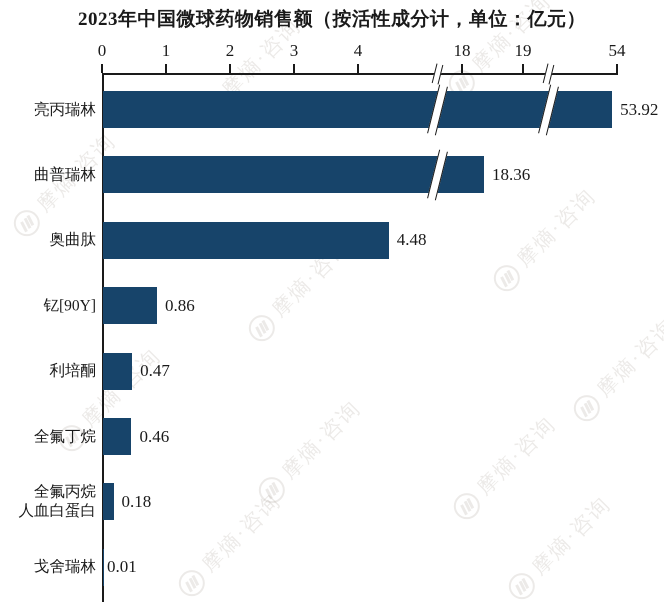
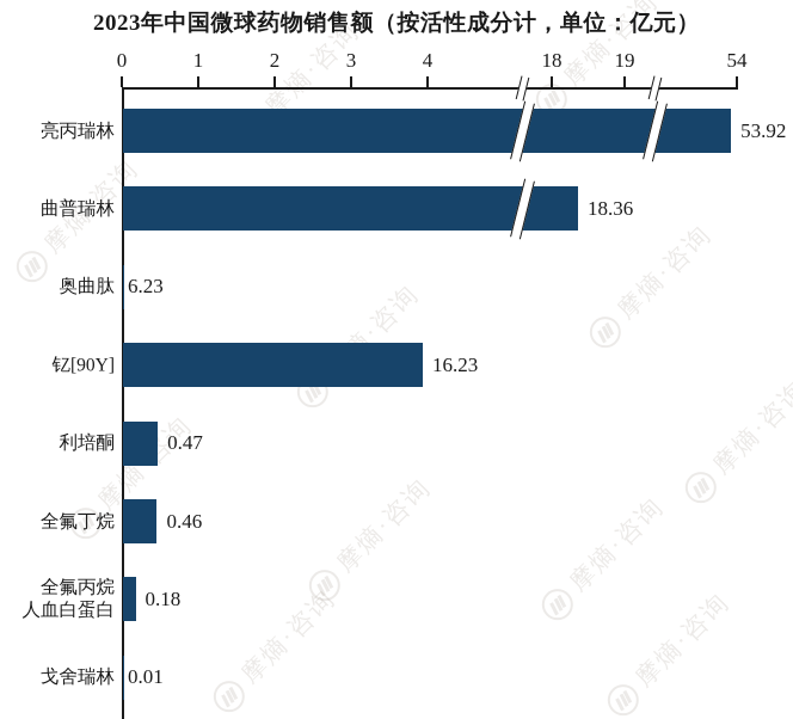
奥曲肽: 4.48 -> 6.23
钇[90Y]: 0.86 -> 16.23
